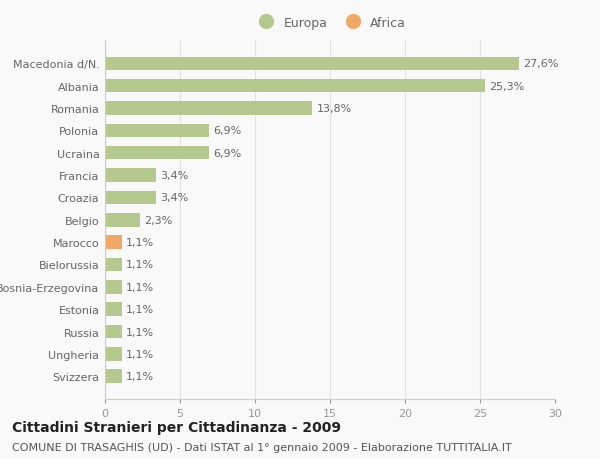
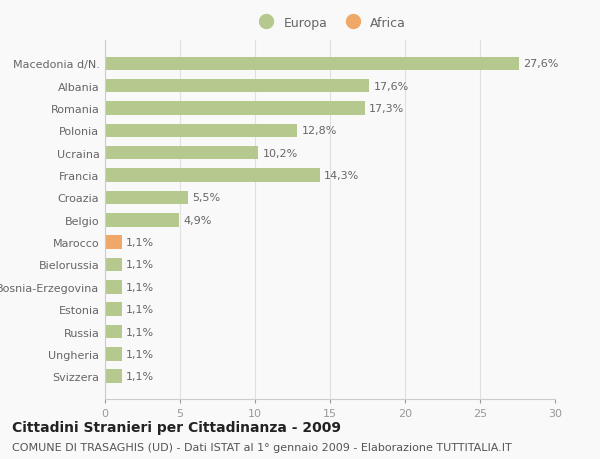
Albania: 25,3% -> 17,6%
Romania: 13,8% -> 17,3%
Polonia: 6,9% -> 12,8%
Ucraina: 6,9% -> 10,2%
Francia: 3,4% -> 14,3%
Croazia: 3,4% -> 5,5%
Belgio: 2,3% -> 4,9%
